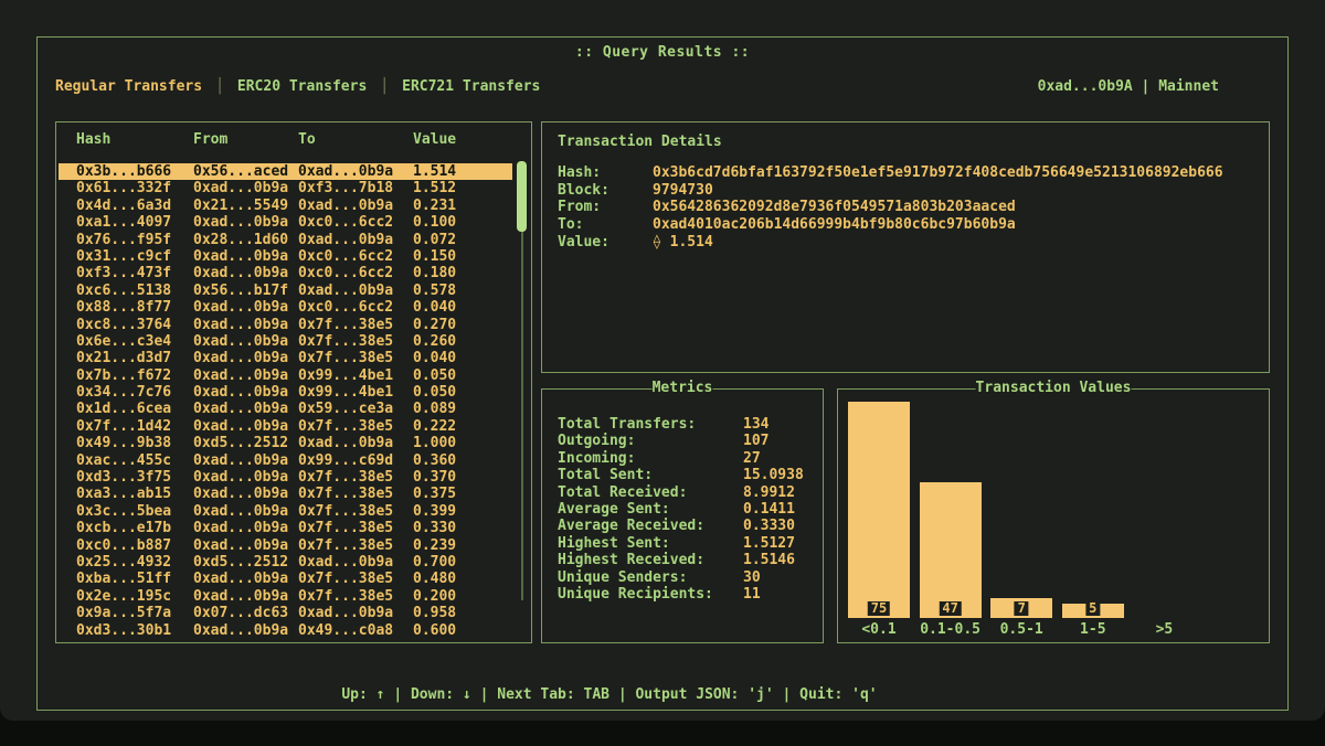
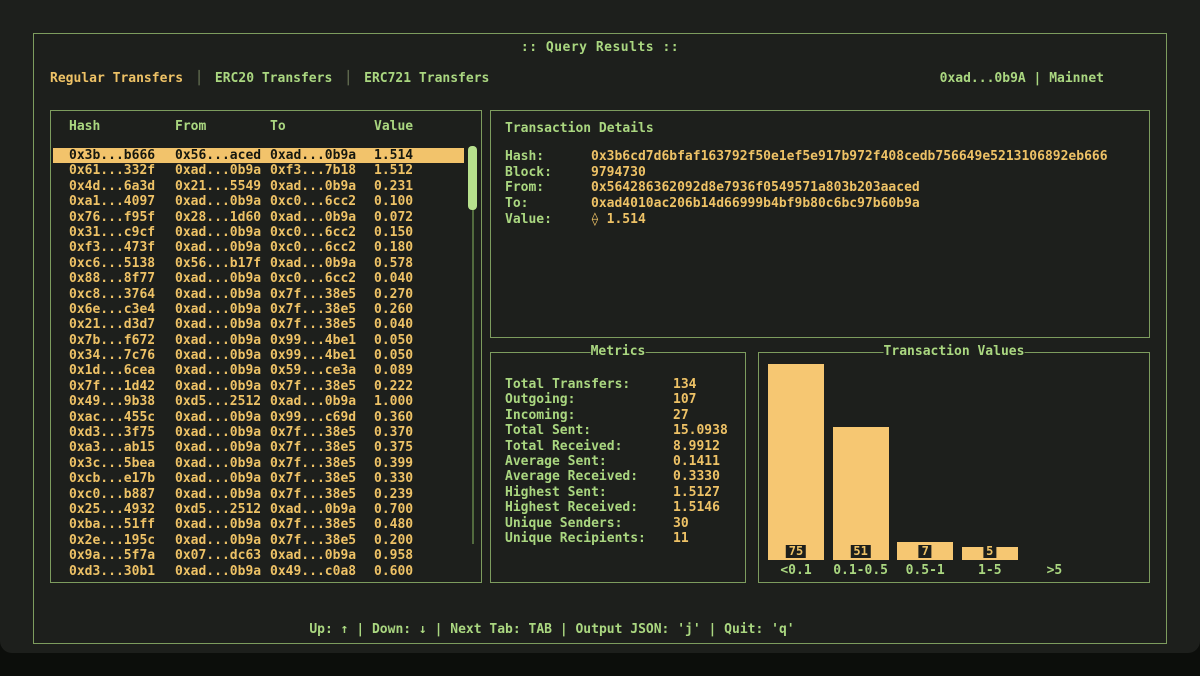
0.1-0.5: 47 -> 51
